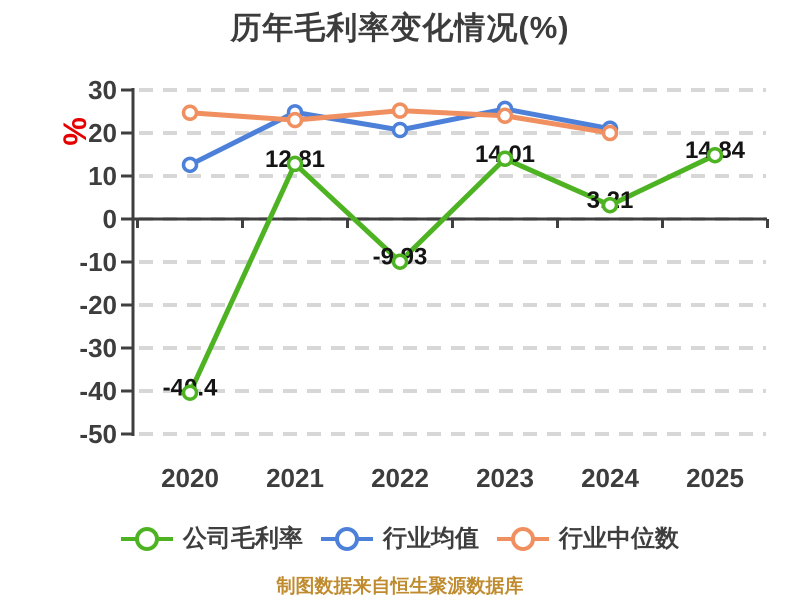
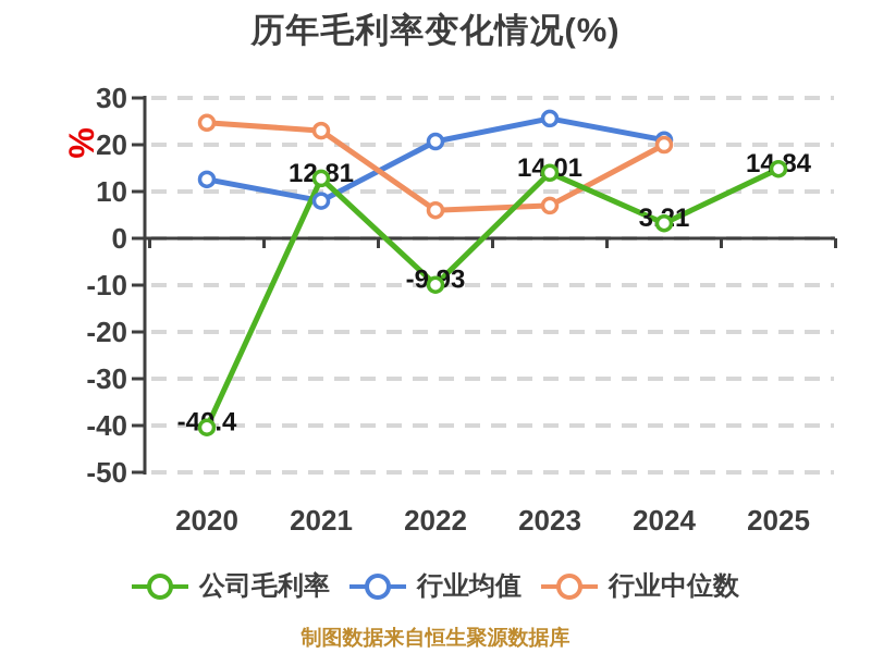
行业均值/2021: 25 -> 8
行业中位数/2022: 25 -> 6
行业中位数/2023: 24 -> 7
